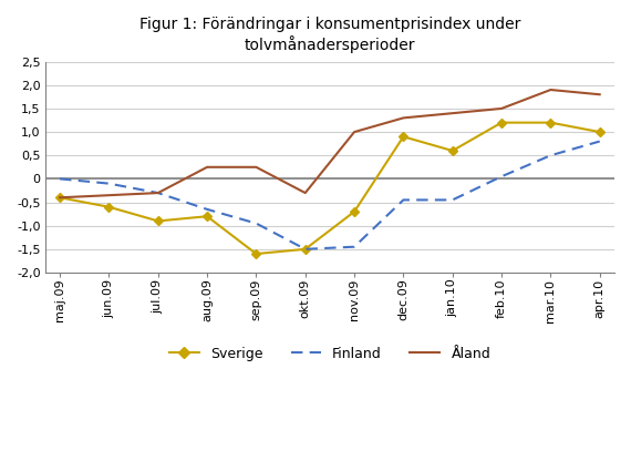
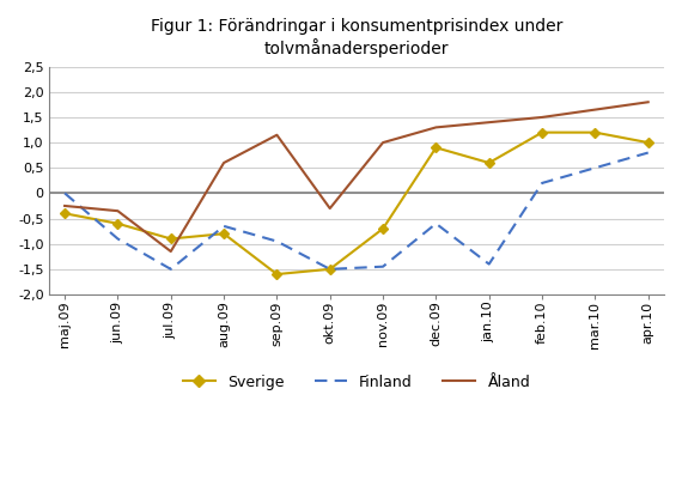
Åland/maj.09: -0,40 -> -0,25
Finland/jun.09: -0,10 -> -0,90
Finland/jul.09: -0,30 -> -1,50
Åland/jul.09: -0,30 -> -1,15
Åland/aug.09: 0,25 -> 0,60
Åland/sep.09: 0,25 -> 1,15
Finland/dec.09: -0,45 -> -0,60
Finland/jan.10: -0,45 -> -1,40
Finland/feb.10: 0,05 -> 0,20
Åland/mar.10: 1,90 -> 1,65
